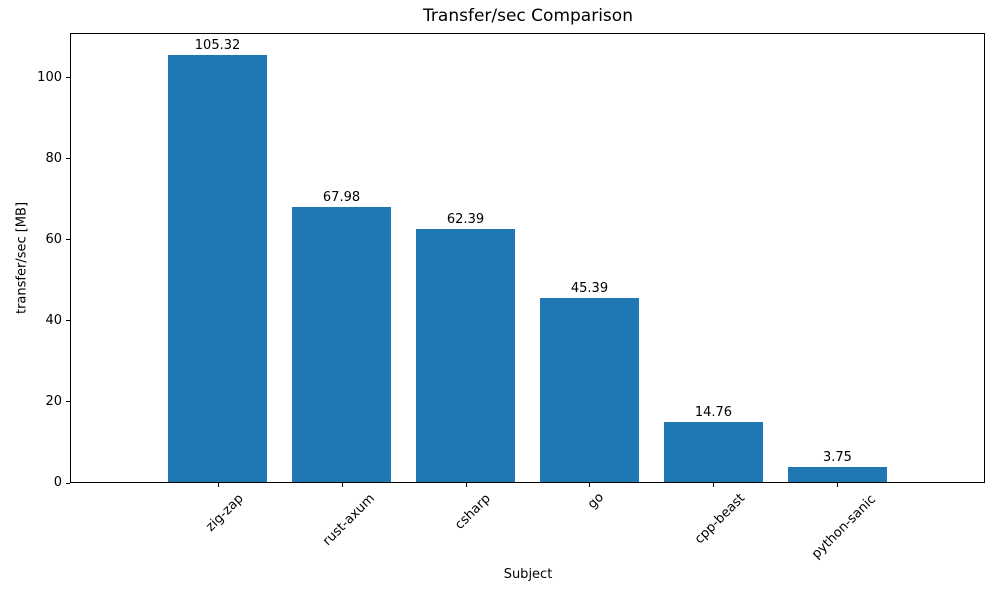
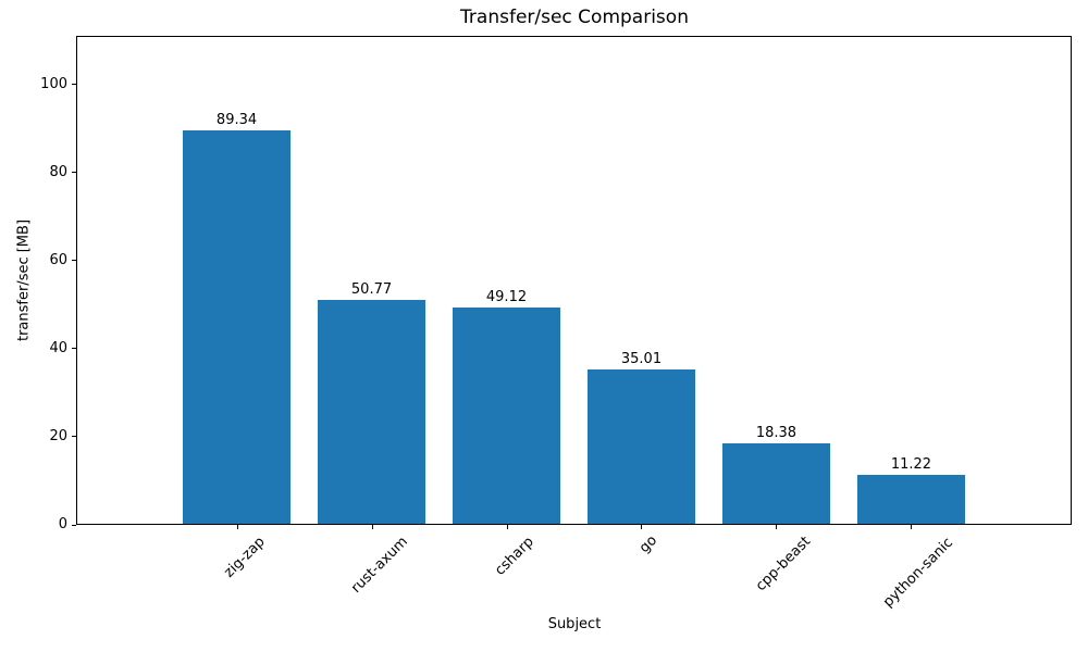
zig-zap: 105.32 -> 89.34
rust-axum: 67.98 -> 50.77
csharp: 62.39 -> 49.12
go: 45.39 -> 35.01
cpp-beast: 14.76 -> 18.38
python-sanic: 3.75 -> 11.22
